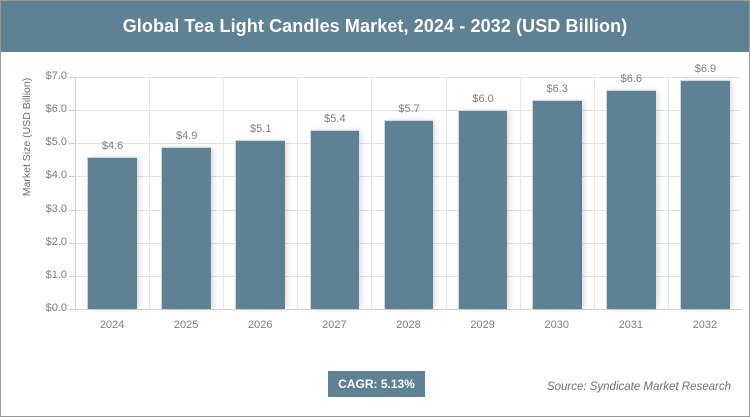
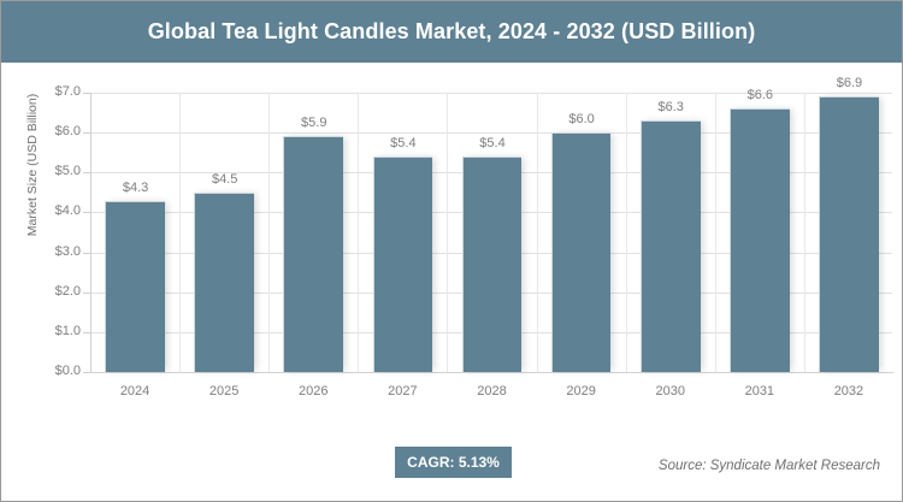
2024: $4.6 -> $4.3
2025: $4.9 -> $4.5
2026: $5.1 -> $5.9
2028: $5.7 -> $5.4
